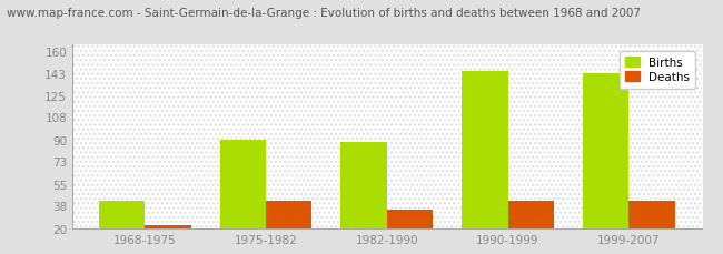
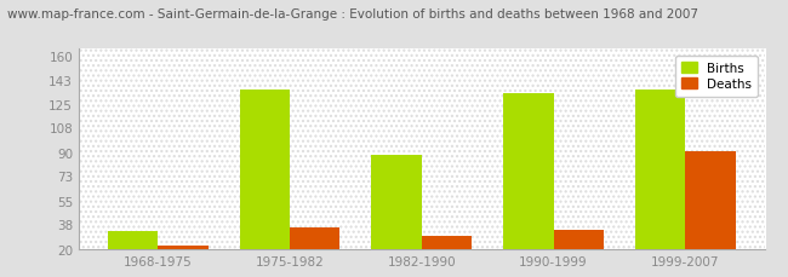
Births/1968-1975: 42 -> 33
Births/1975-1982: 90 -> 136
Deaths/1975-1982: 42 -> 36
Deaths/1982-1990: 35 -> 30
Births/1990-1999: 144 -> 133
Deaths/1990-1999: 42 -> 34
Births/1999-2007: 143 -> 136
Deaths/1999-2007: 42 -> 91
